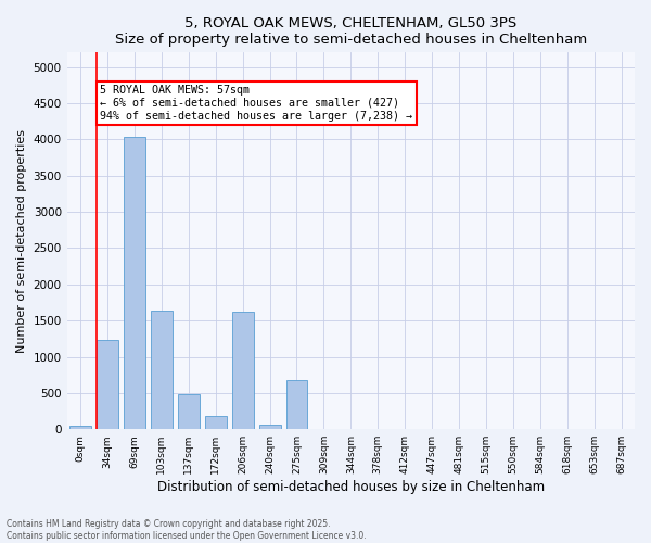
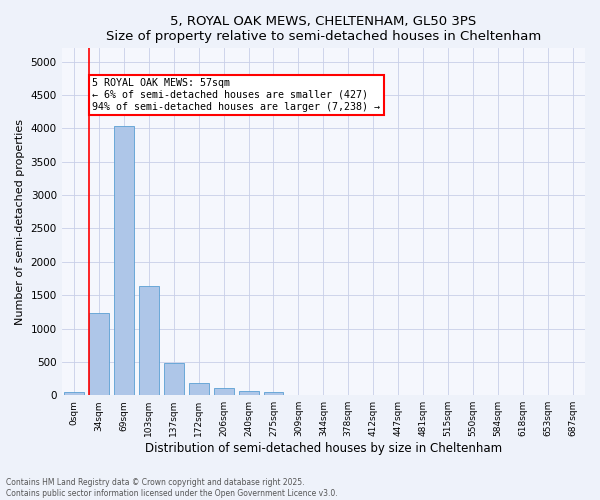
206sqm: 1620 -> 110
275sqm: 680 -> 60
